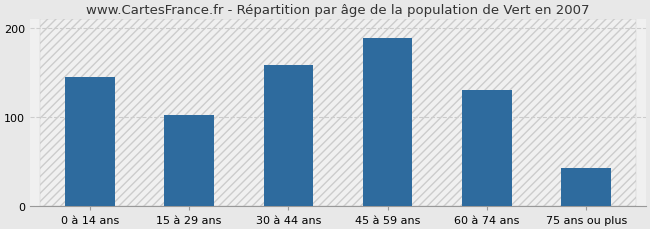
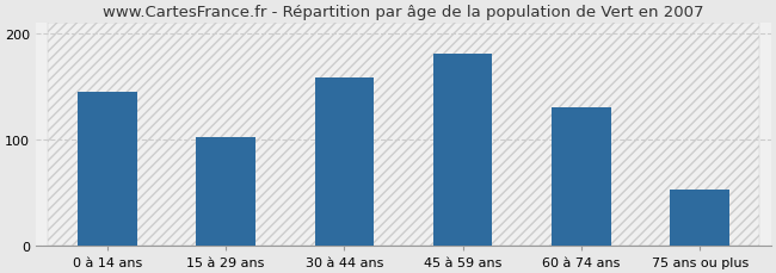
45 à 59 ans: 188 -> 180
75 ans ou plus: 42 -> 52
